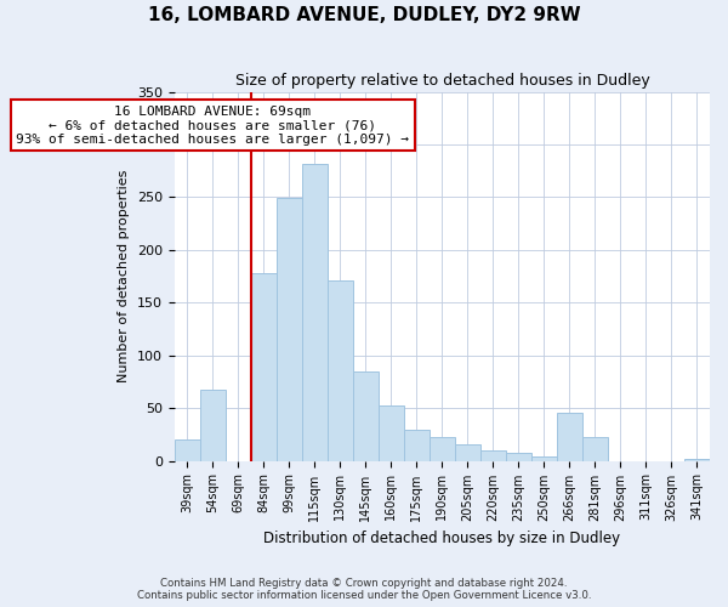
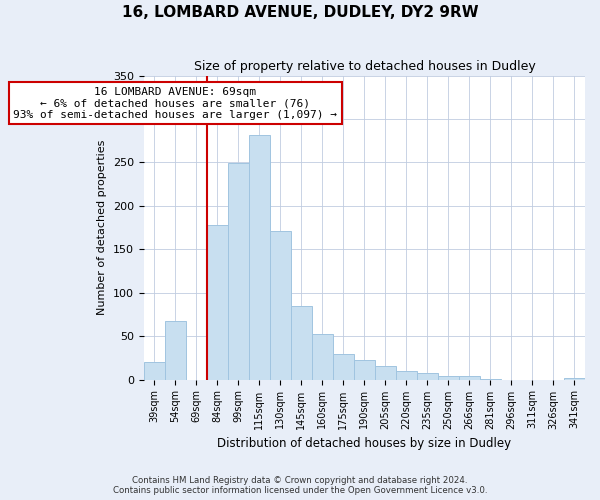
266sqm: 46 -> 4
281sqm: 22 -> 1
